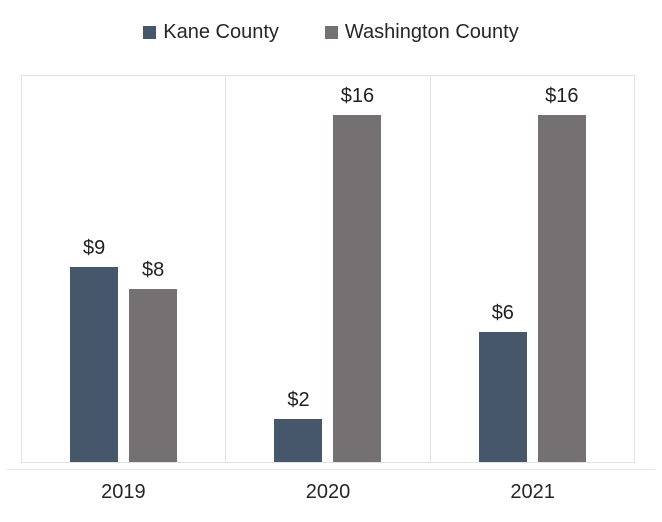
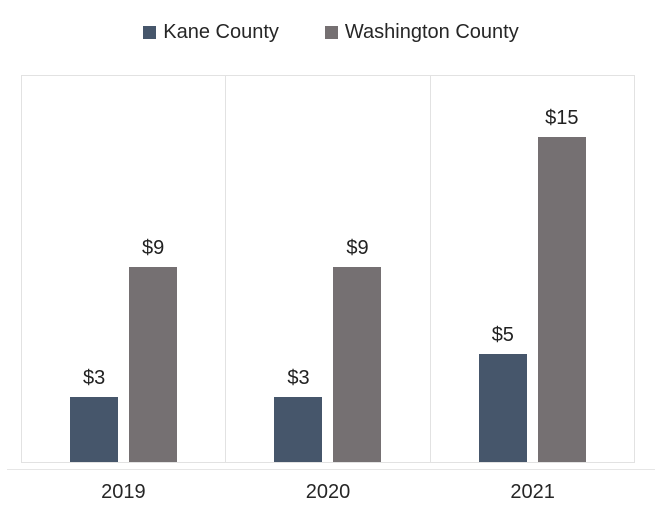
Kane County/2019: $9 -> $3
Washington County/2019: $8 -> $9
Kane County/2020: $2 -> $3
Washington County/2020: $16 -> $9
Kane County/2021: $6 -> $5
Washington County/2021: $16 -> $15
